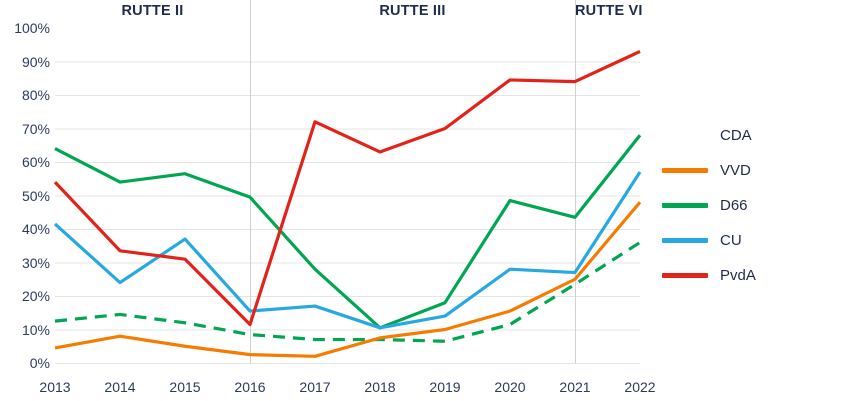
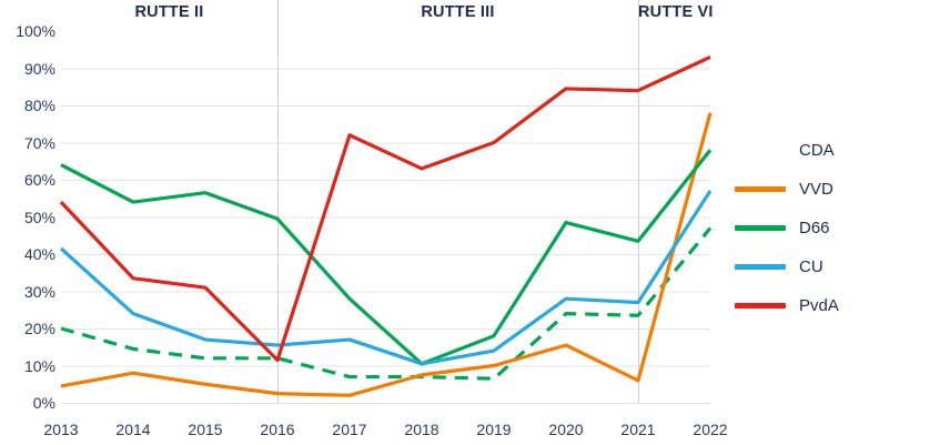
CDA/2013: 12% -> 20%
CU/2015: 37% -> 17%
CDA/2016: 8% -> 12%
CDA/2020: 12% -> 24%
VVD/2021: 25% -> 6%
CDA/2022: 36% -> 47%
VVD/2022: 48% -> 78%
